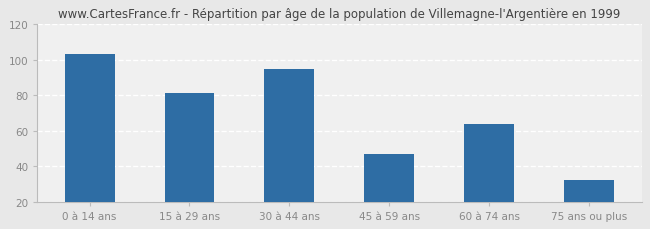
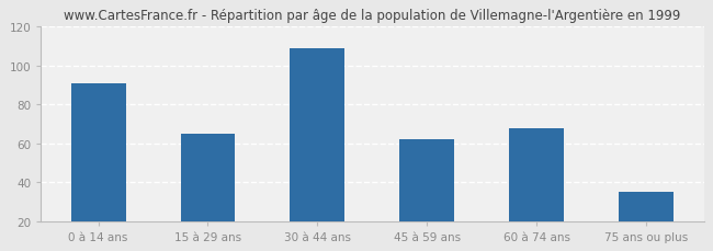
0 à 14 ans: 103 -> 91
15 à 29 ans: 81 -> 65
30 à 44 ans: 95 -> 109
45 à 59 ans: 47 -> 62
60 à 74 ans: 64 -> 68
75 ans ou plus: 32 -> 35
